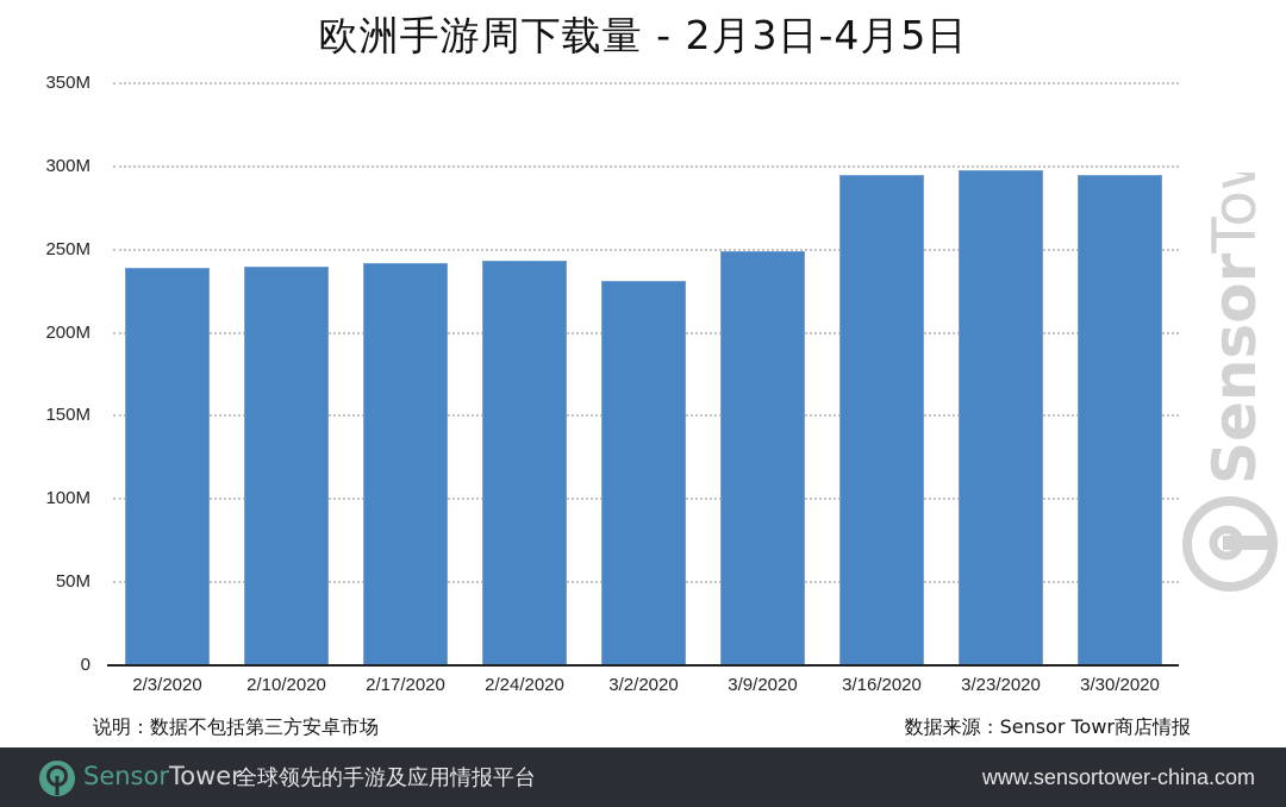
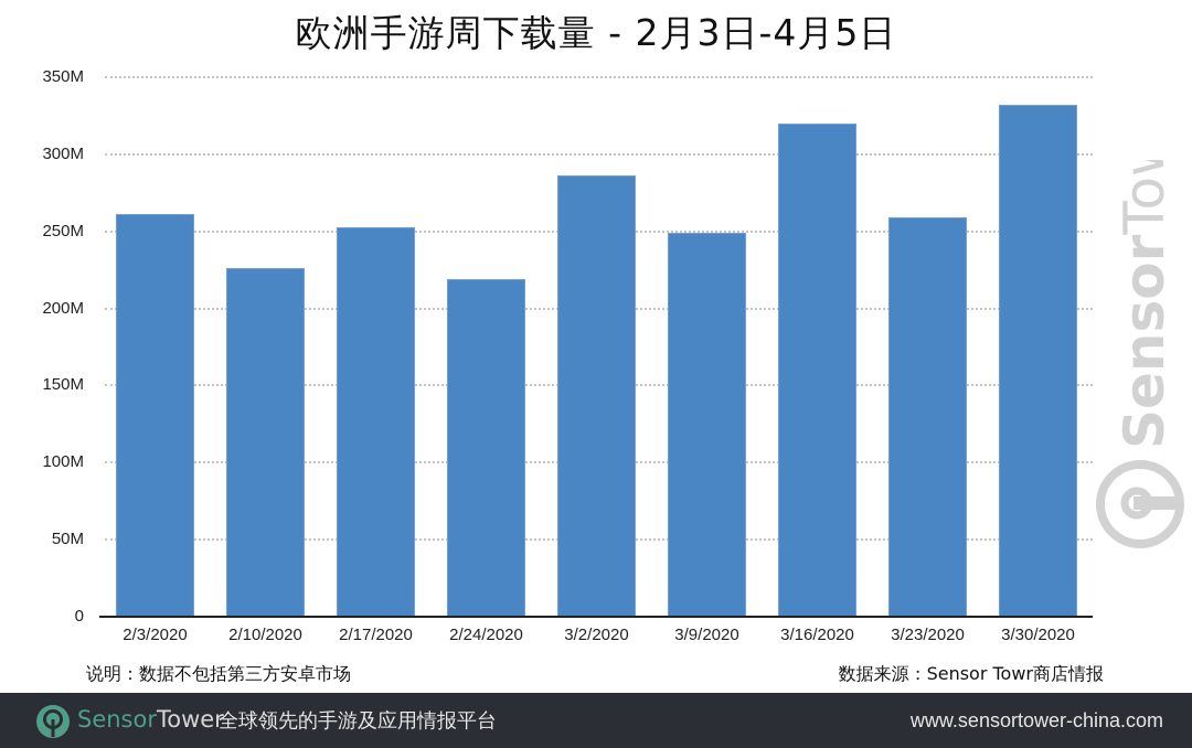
2/3/2020: 239M -> 261M
2/10/2020: 240M -> 226M
2/17/2020: 242M -> 253M
2/24/2020: 243M -> 219M
3/2/2020: 231M -> 286M
3/16/2020: 295M -> 320M
3/23/2020: 298M -> 259M
3/30/2020: 295M -> 332M
